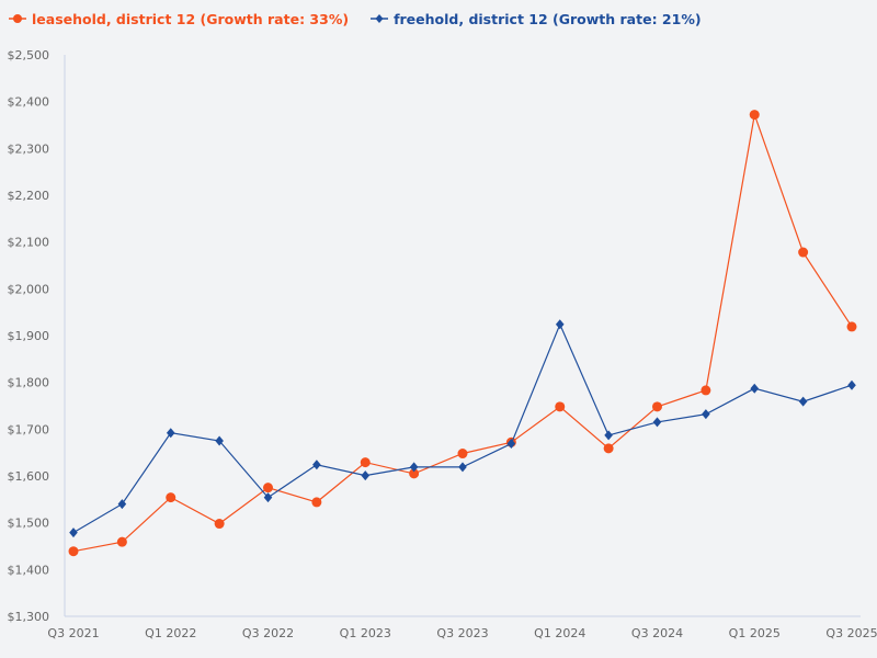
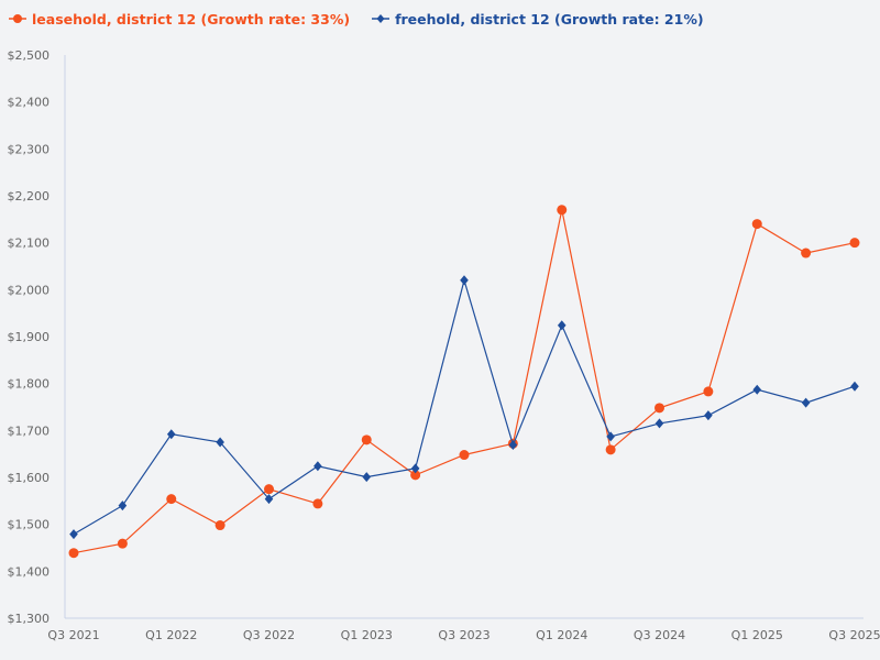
leasehold, district 12 (Growth rate: 33%)/Q1 2023: $1630 -> $1680
freehold, district 12 (Growth rate: 21%)/Q3 2023: $1620 -> $2020
leasehold, district 12 (Growth rate: 33%)/Q1 2024: $1750 -> $2170
leasehold, district 12 (Growth rate: 33%)/Q1 2025: $2370 -> $2140
leasehold, district 12 (Growth rate: 33%)/Q3 2025: $1920 -> $2100
